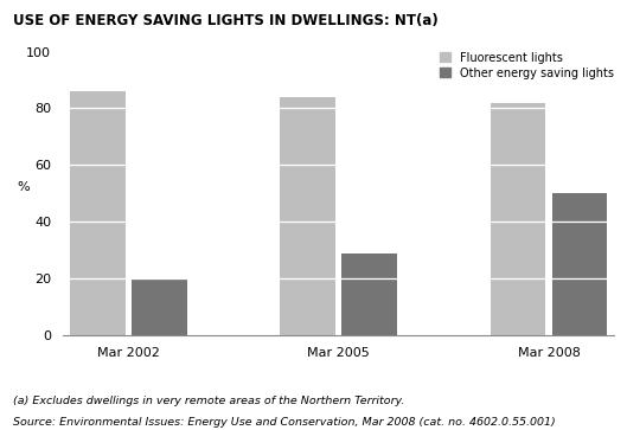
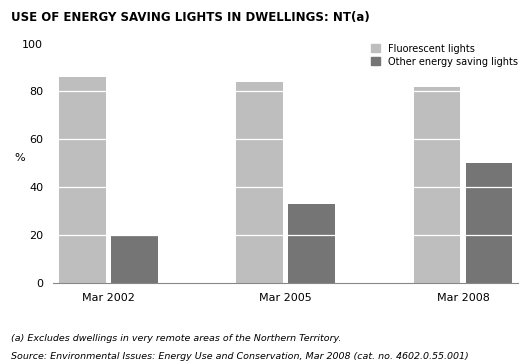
Other energy saving lights/Mar 2005: 29 -> 33
